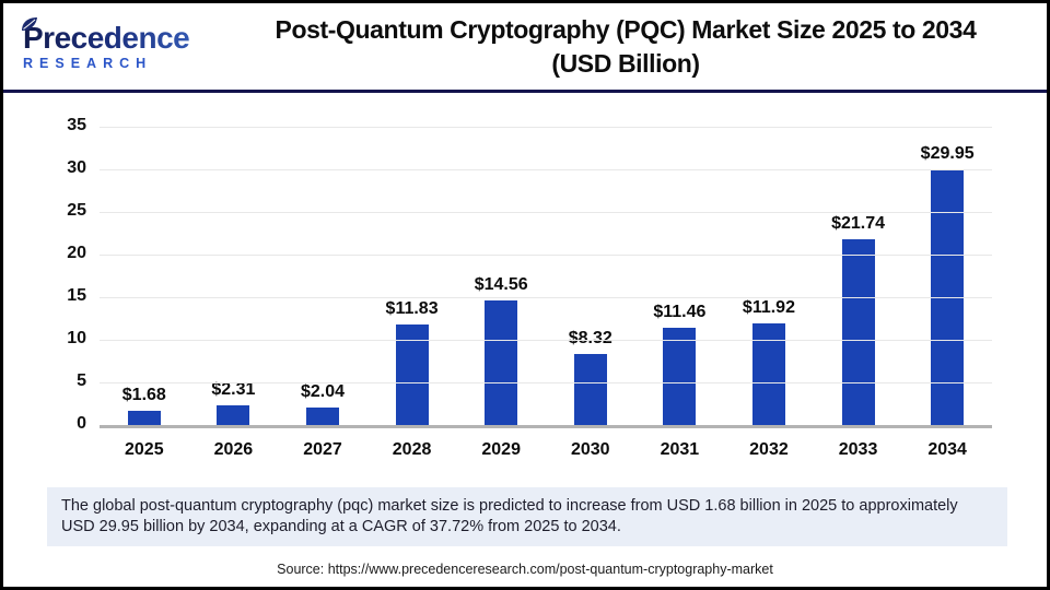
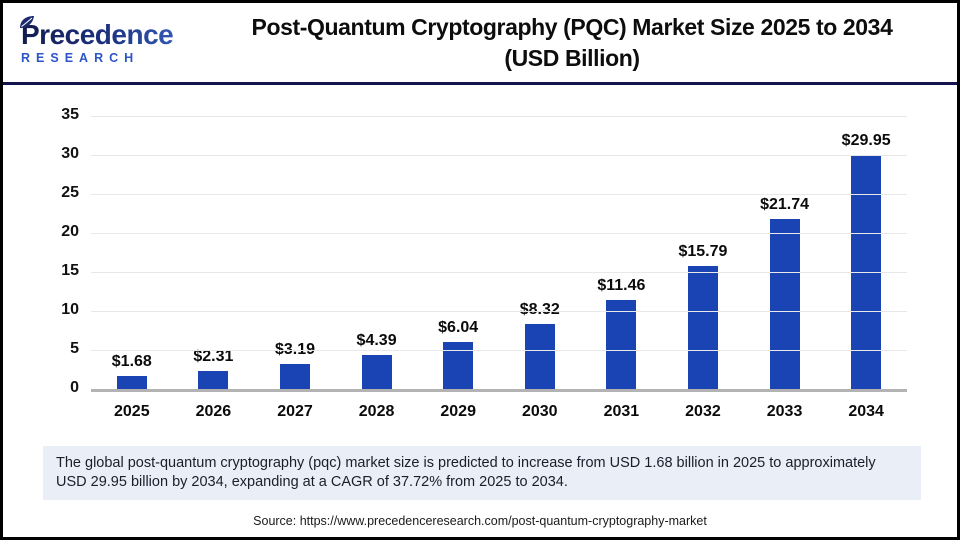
2027: $2.04 -> $3.19
2028: $11.83 -> $4.39
2029: $14.56 -> $6.04
2032: $11.92 -> $15.79
